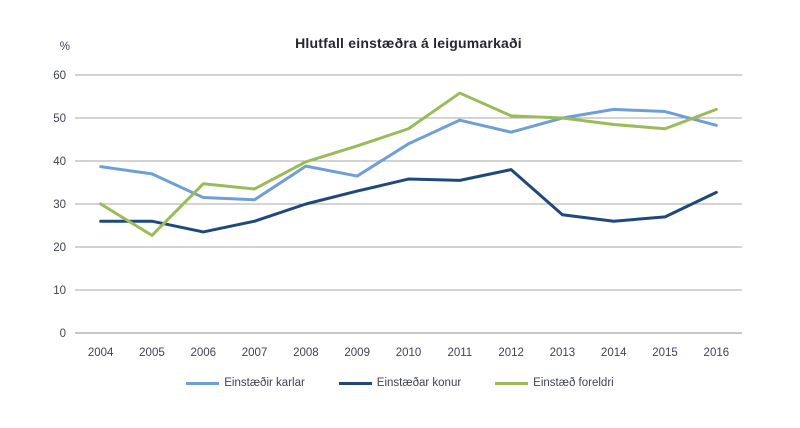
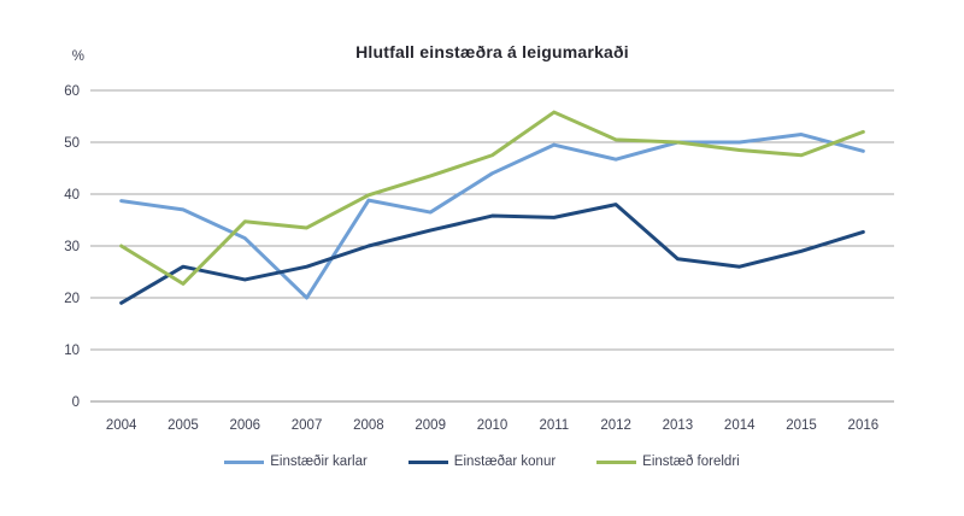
Einstæðar konur/2004: 26 -> 19
Einstæðir karlar/2007: 31 -> 20
Einstæðir karlar/2014: 52 -> 50
Einstæðar konur/2015: 27 -> 29
